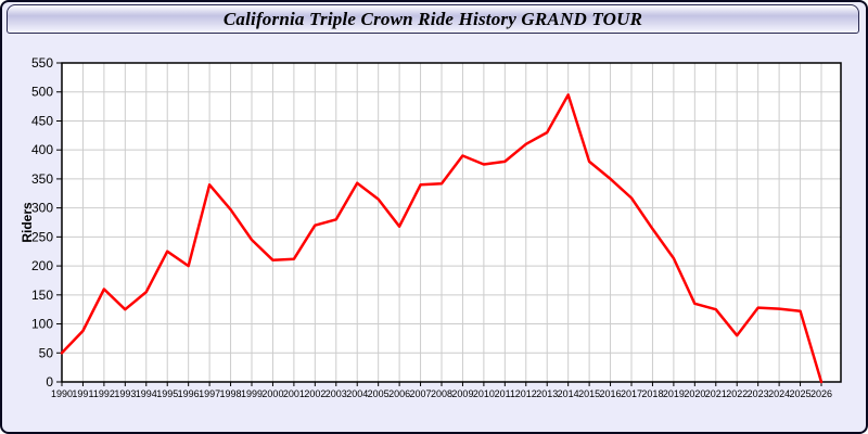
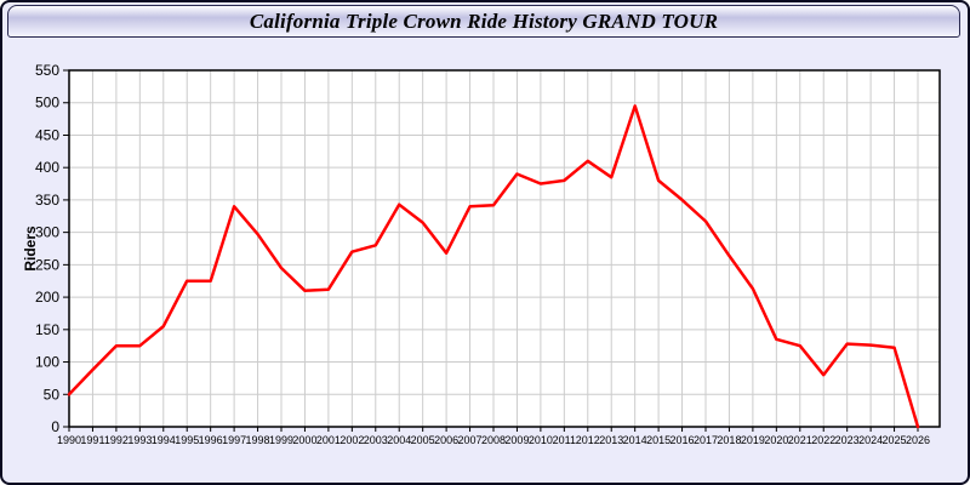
1992: 160 -> 120
1996: 200 -> 220
2013: 430 -> 380
